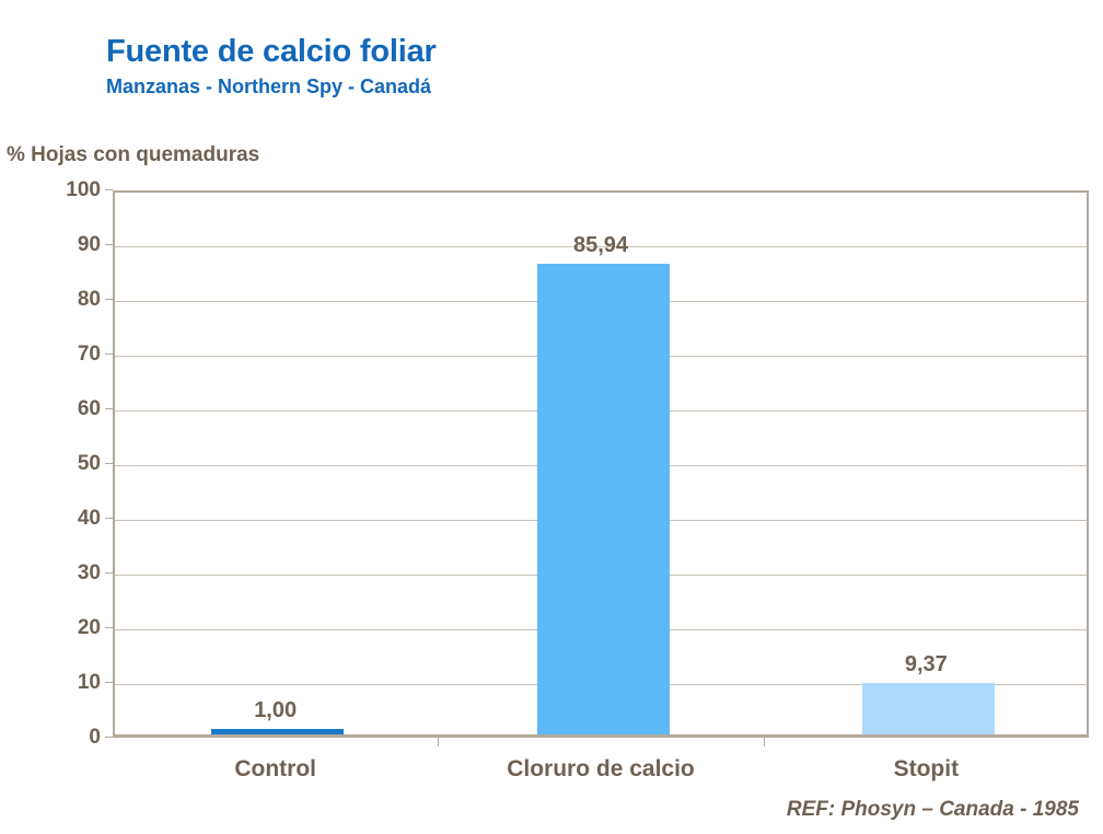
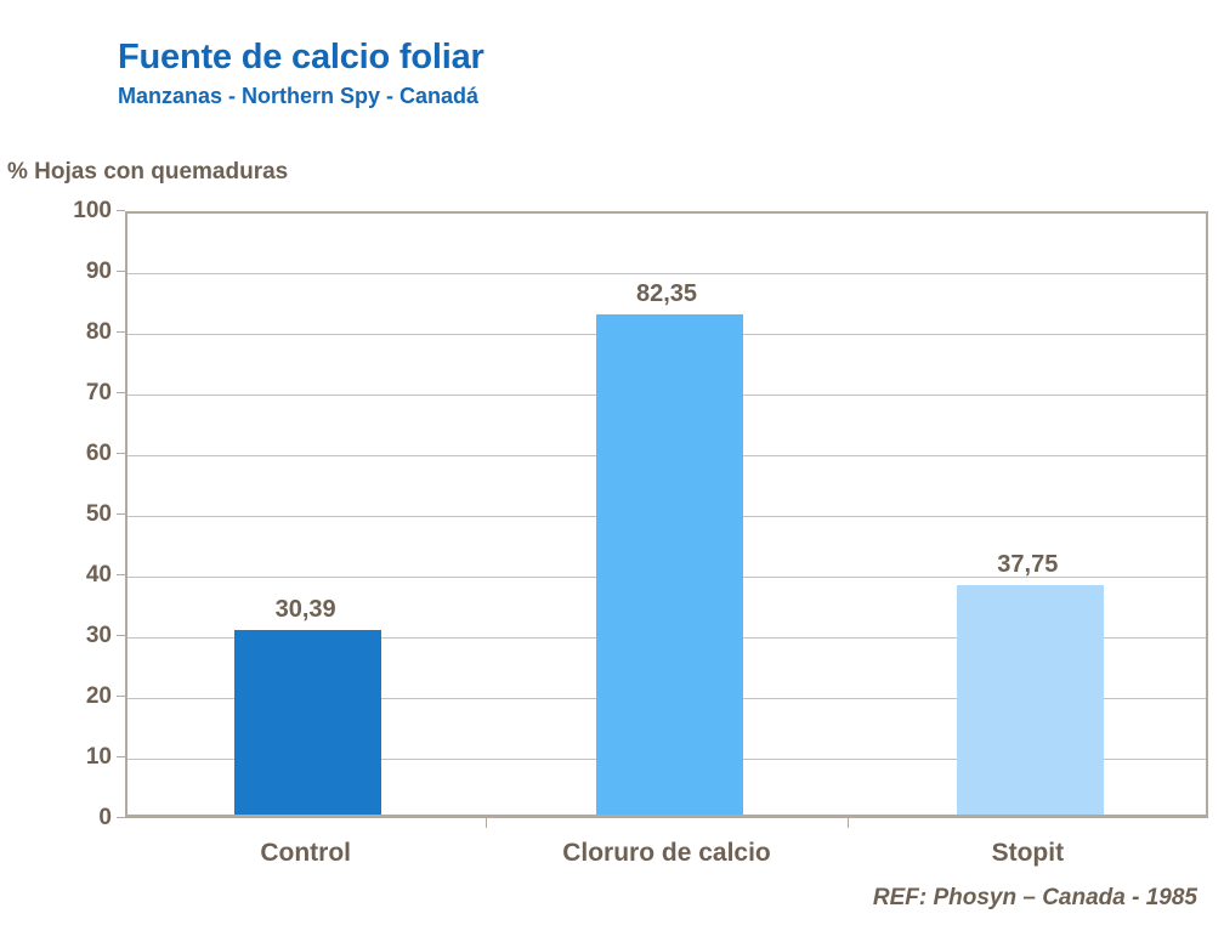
Control: 1,00 -> 30,39
Cloruro de calcio: 85,94 -> 82,35
Stopit: 9,37 -> 37,75
